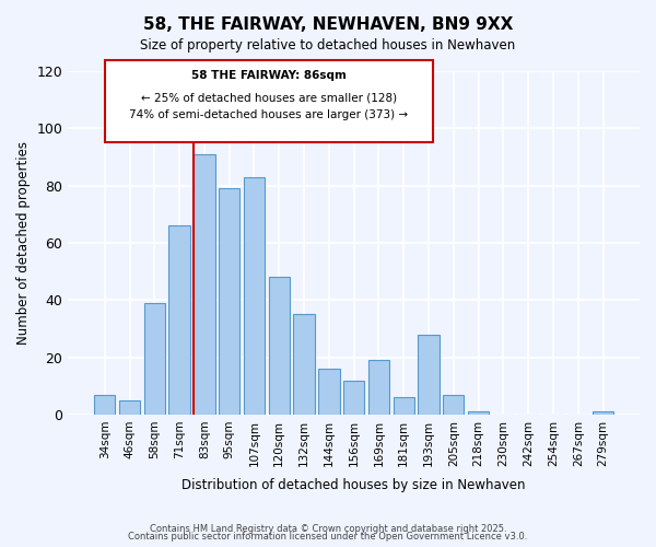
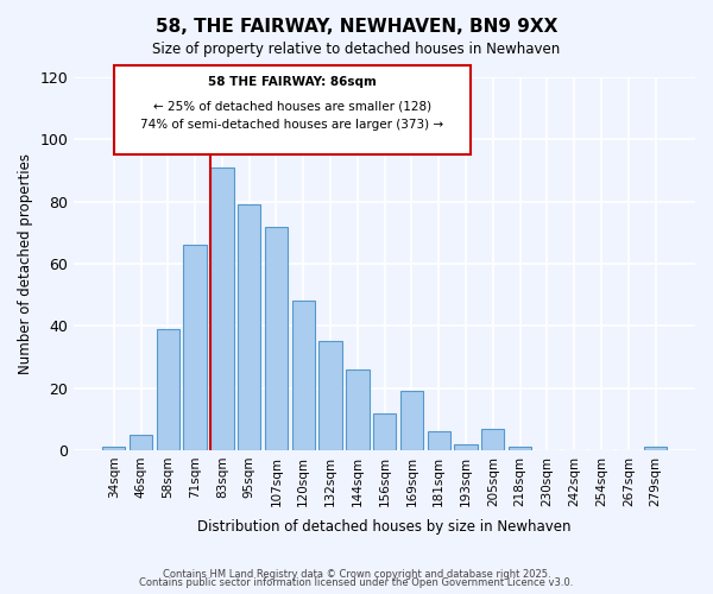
34sqm: 7 -> 1
107sqm: 83 -> 72
144sqm: 16 -> 26
193sqm: 28 -> 2
